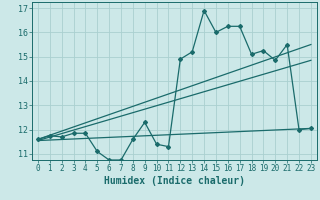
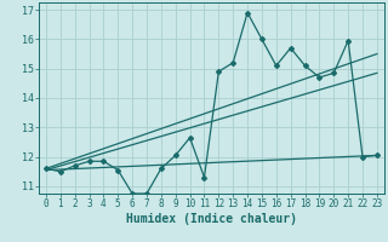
1: 11.75 -> 11.50
5: 11.10 -> 11.55
9: 12.30 -> 12.05
10: 11.40 -> 12.65
16: 16.25 -> 15.10
17: 16.25 -> 15.70
19: 15.25 -> 14.70
21: 15.50 -> 15.95
